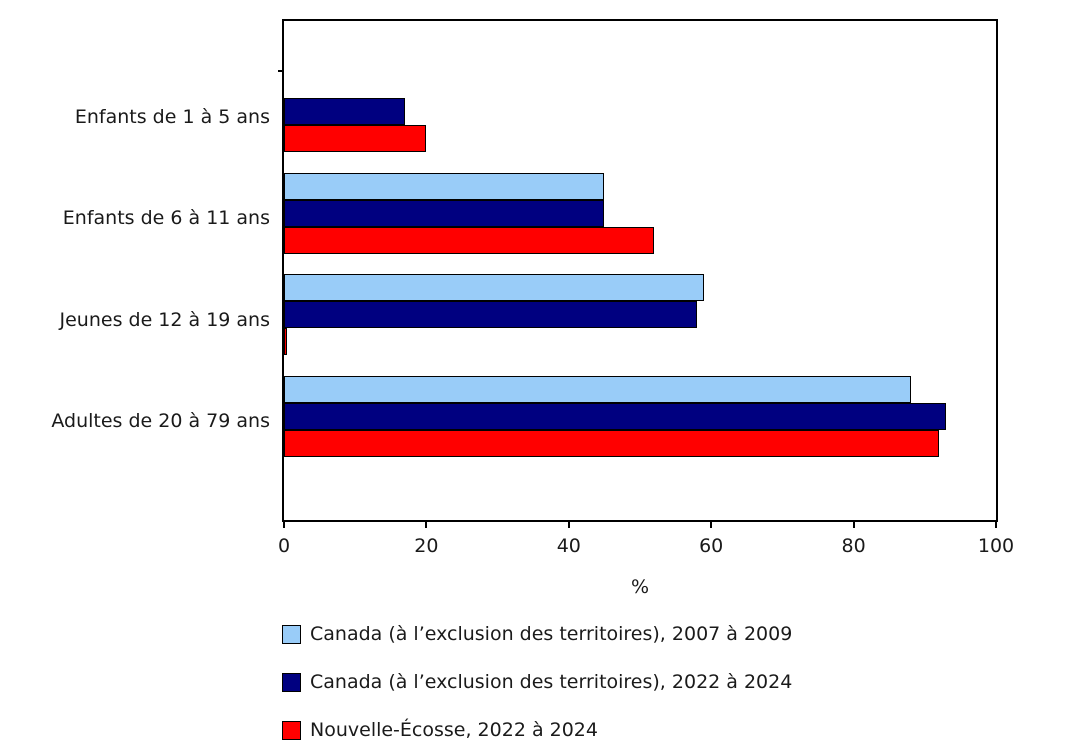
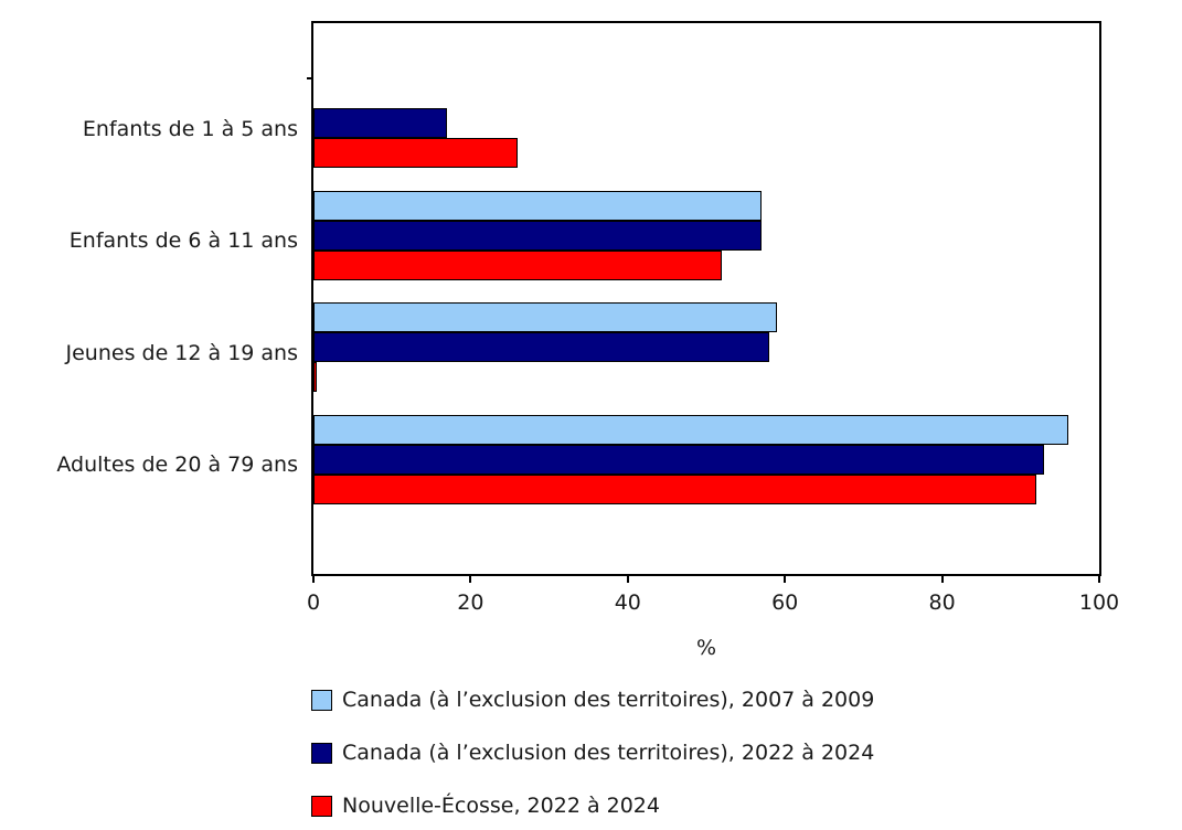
Nouvelle-Écosse, 2022 à 2024/Enfants de 1 à 5 ans: 20 -> 26
Canada (à l’exclusion des territoires), 2007 à 2009/Enfants de 6 à 11 ans: 45 -> 57
Canada (à l’exclusion des territoires), 2022 à 2024/Enfants de 6 à 11 ans: 45 -> 57
Canada (à l’exclusion des territoires), 2007 à 2009/Adultes de 20 à 79 ans: 88 -> 96
